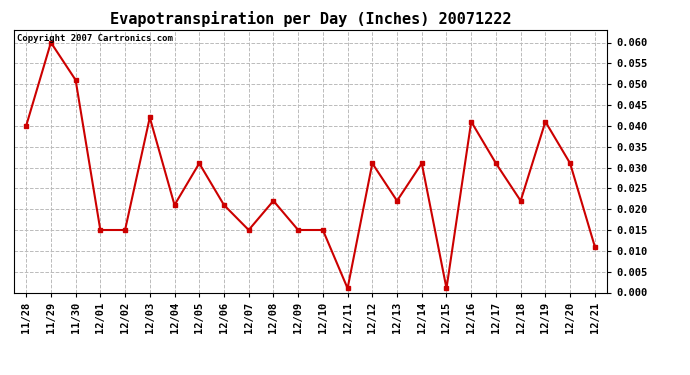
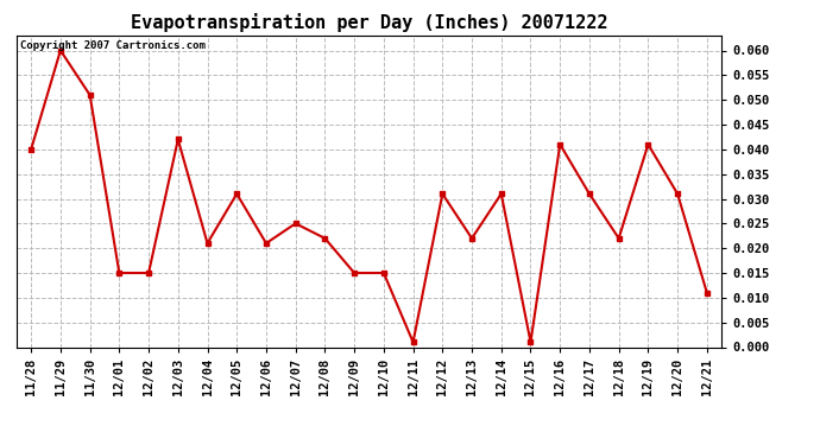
12/07: 0.015 -> 0.025
